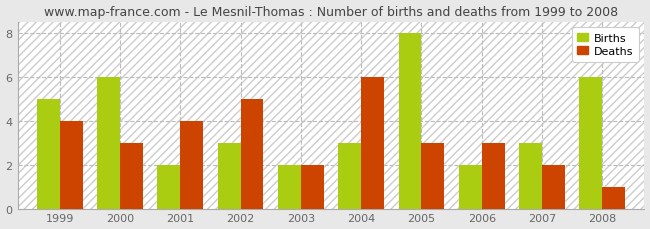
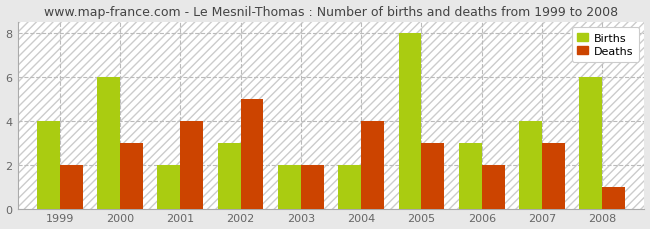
Births/1999: 5 -> 4
Deaths/1999: 4 -> 2
Births/2004: 3 -> 2
Deaths/2004: 6 -> 4
Births/2006: 2 -> 3
Deaths/2006: 3 -> 2
Births/2007: 3 -> 4
Deaths/2007: 2 -> 3
